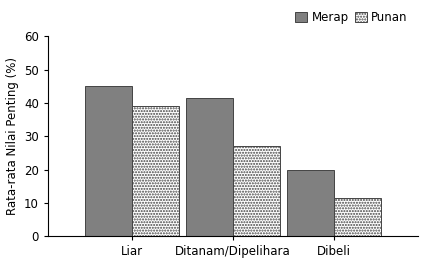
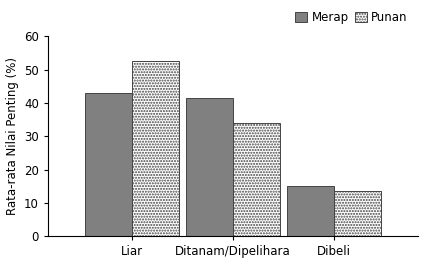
Merap/Liar: 45.0 -> 43.0
Punan/Liar: 39.0 -> 52.5
Punan/Ditanam/Dipelihara: 27.0 -> 34.0
Merap/Dibeli: 20.0 -> 15.0
Punan/Dibeli: 11.5 -> 13.5
